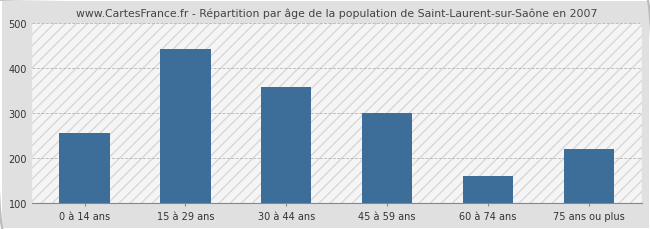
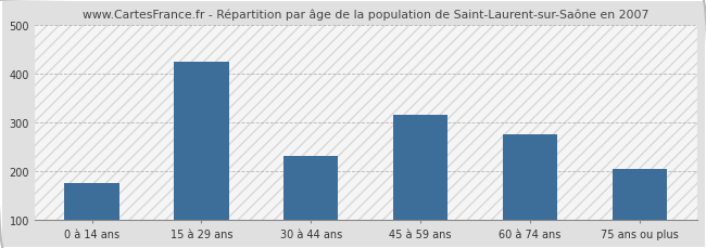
0 à 14 ans: 255 -> 175
15 à 29 ans: 442 -> 425
30 à 44 ans: 358 -> 230
45 à 59 ans: 299 -> 315
60 à 74 ans: 161 -> 275
75 ans ou plus: 220 -> 205
